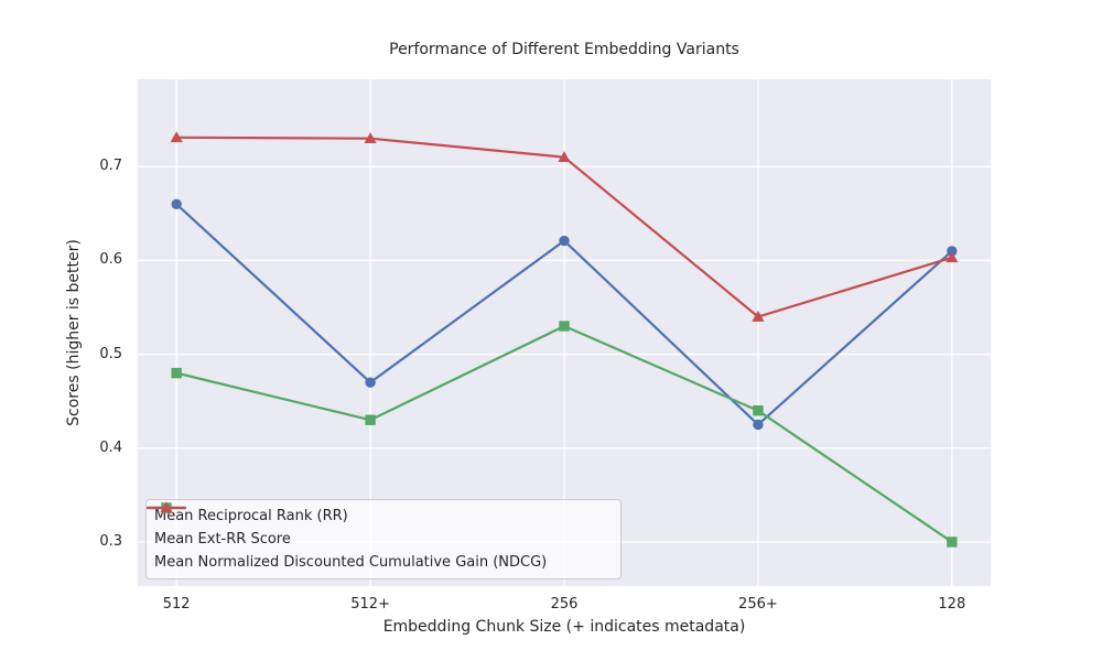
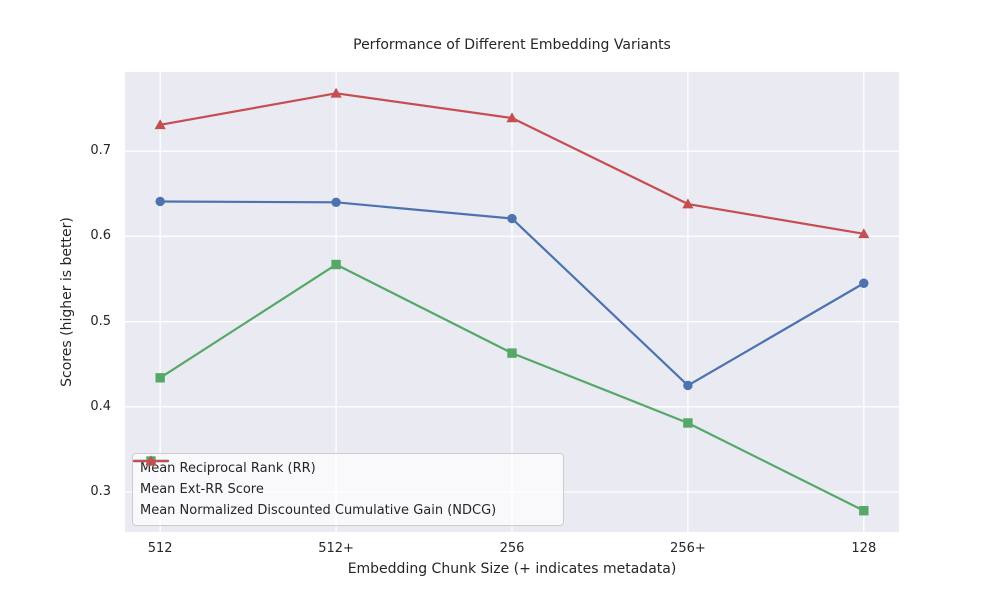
Mean Reciprocal Rank (RR)/512: 0.66 -> 0.64
Mean Ext-RR Score/512: 0.48 -> 0.43
Mean Reciprocal Rank (RR)/512+: 0.47 -> 0.64
Mean Ext-RR Score/512+: 0.43 -> 0.57
Mean Normalized Discounted Cumulative Gain (NDCG)/512+: 0.73 -> 0.77
Mean Ext-RR Score/256: 0.53 -> 0.46
Mean Normalized Discounted Cumulative Gain (NDCG)/256: 0.71 -> 0.74
Mean Ext-RR Score/256+: 0.44 -> 0.38
Mean Normalized Discounted Cumulative Gain (NDCG)/256+: 0.54 -> 0.64
Mean Reciprocal Rank (RR)/128: 0.61 -> 0.55
Mean Ext-RR Score/128: 0.30 -> 0.28
